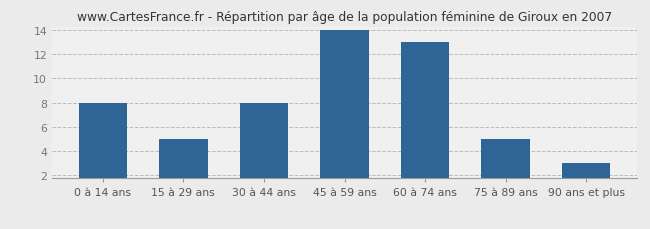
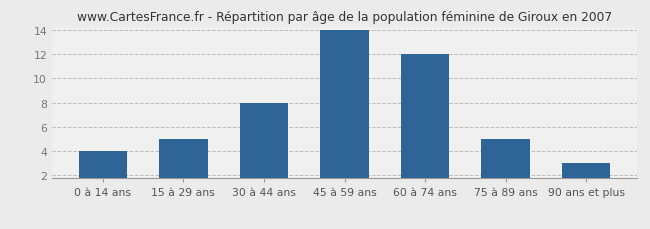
0 à 14 ans: 8 -> 4
60 à 74 ans: 13 -> 12
